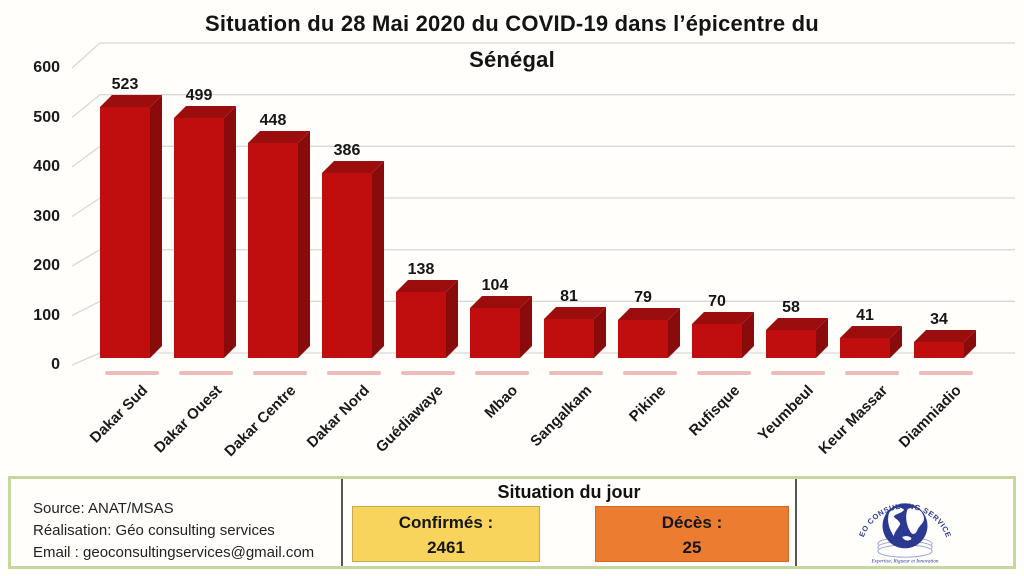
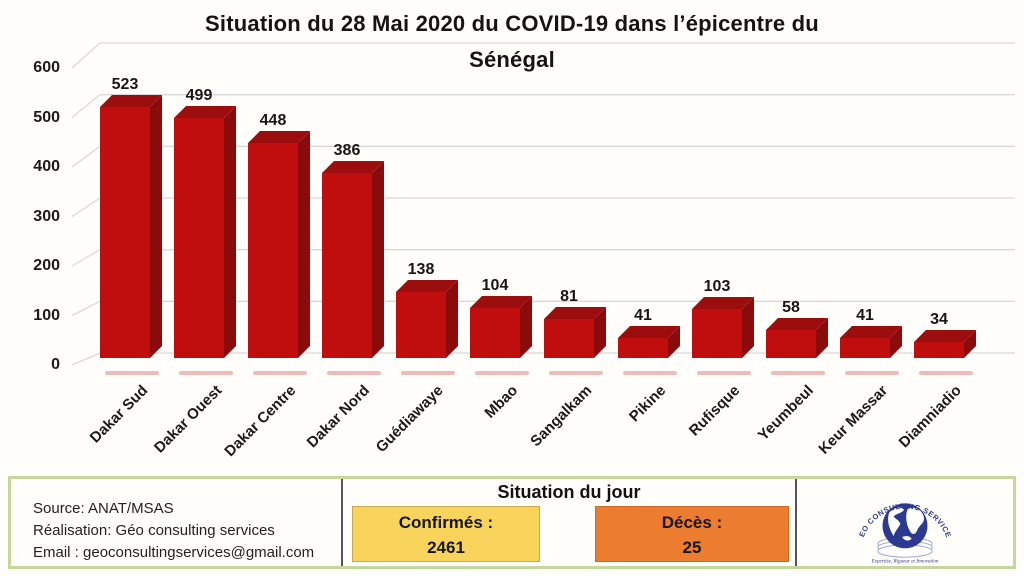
Pikine: 79 -> 41
Rufisque: 70 -> 103
